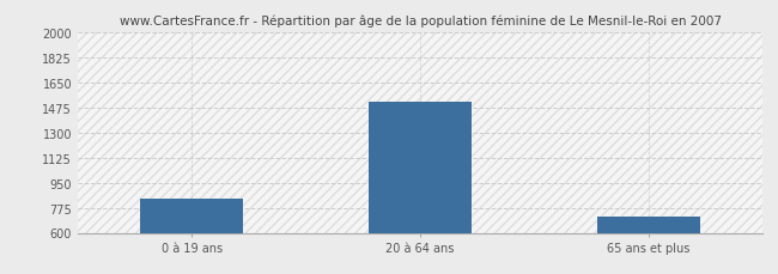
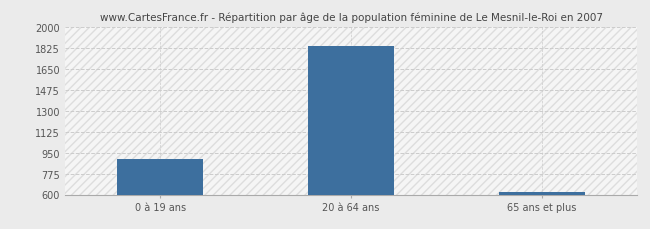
0 à 19 ans: 840 -> 900
20 à 64 ans: 1510 -> 1840
65 ans et plus: 710 -> 620
